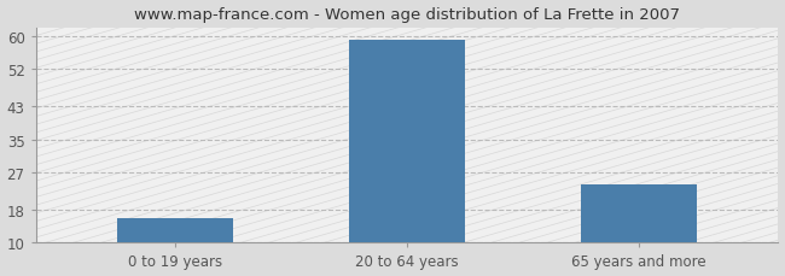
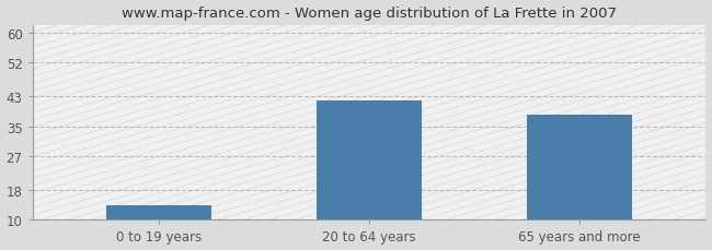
0 to 19 years: 16 -> 14
20 to 64 years: 59 -> 42
65 years and more: 24 -> 38
